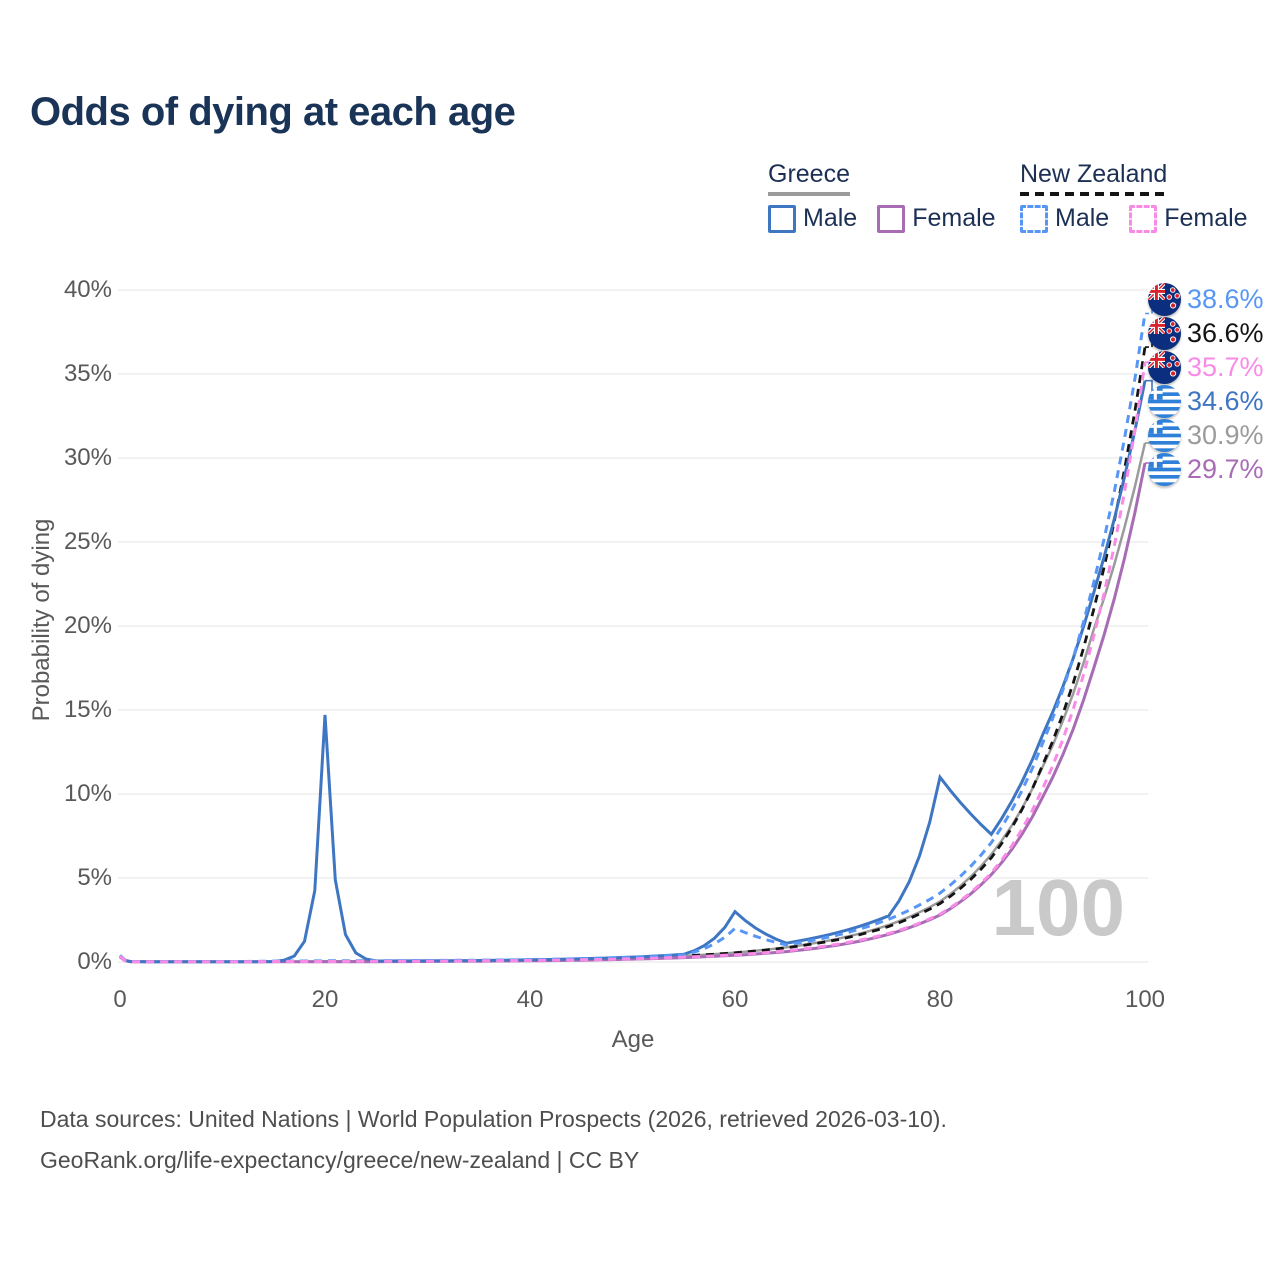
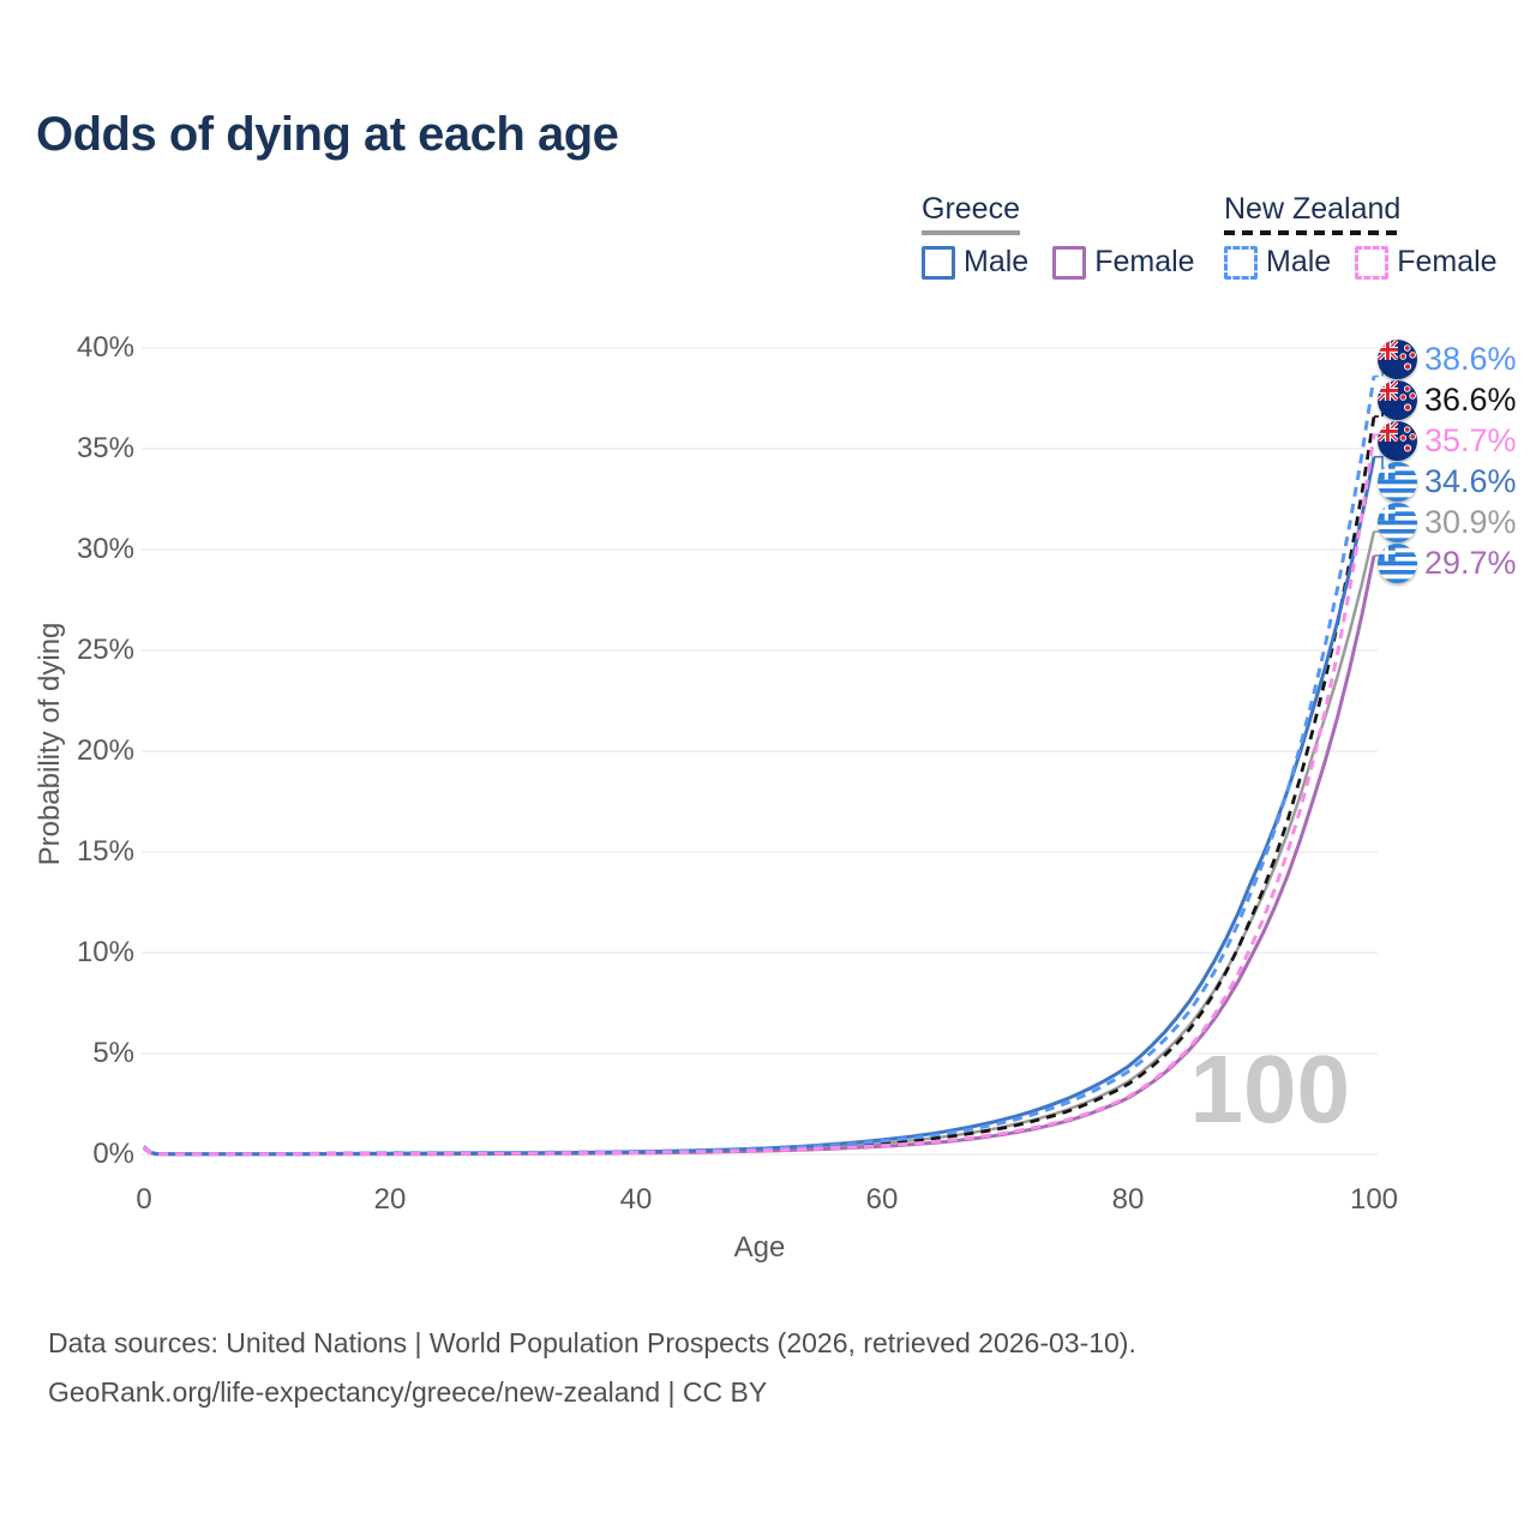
Greece Male/20: 14.7% -> 0.1%
Greece Male/60: 3.0% -> 0.7%
New Zealand Male/60: 2.0% -> 0.7%
Greece Male/80: 11.0% -> 4.3%
